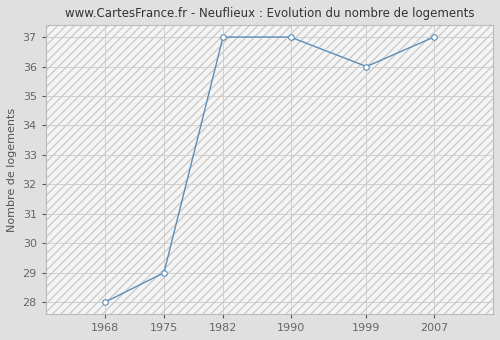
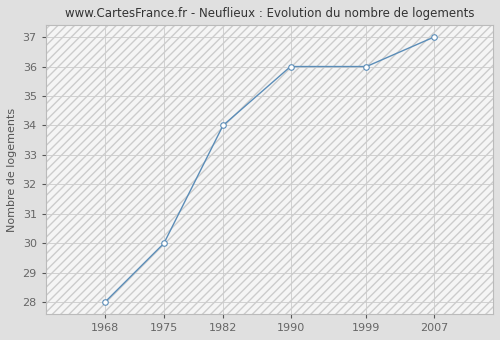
1975: 29 -> 30
1982: 37 -> 34
1990: 37 -> 36
